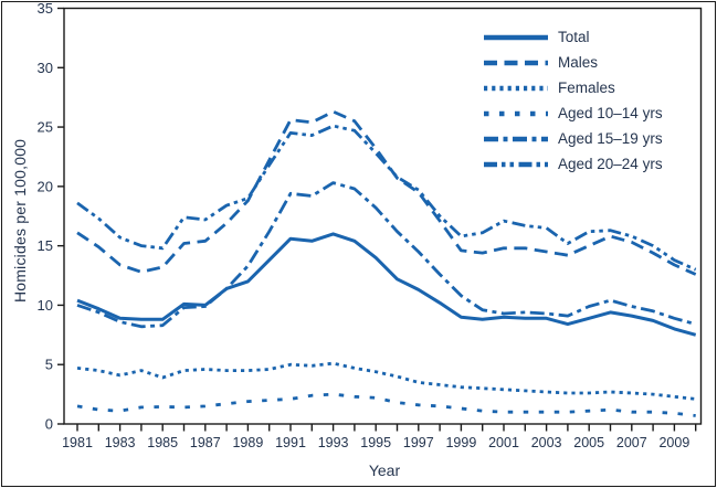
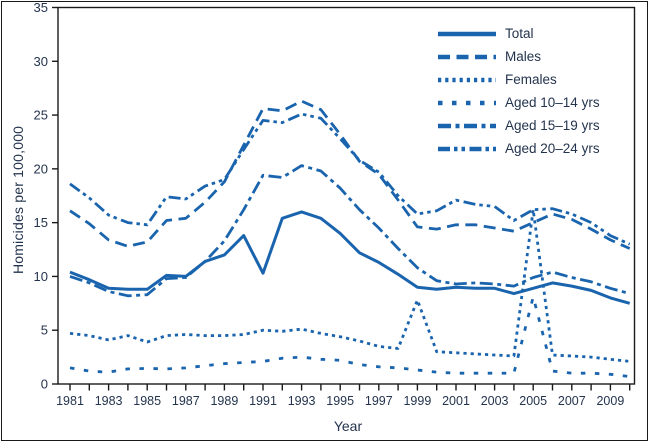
Total/1991: 15.6 -> 10.3
Females/1999: 3.1 -> 7.8
Females/2005: 2.6 -> 16.2
Aged 10–14 yrs/2005: 1.1 -> 8.1
